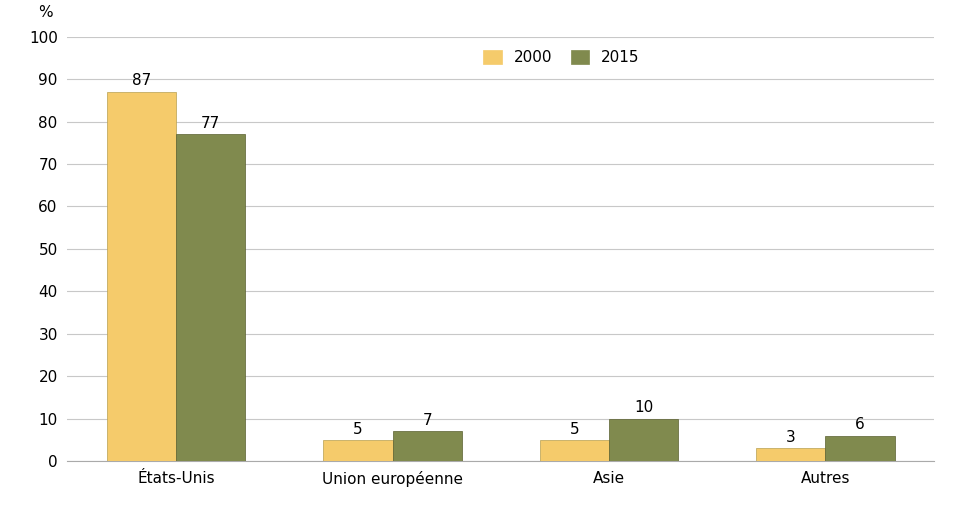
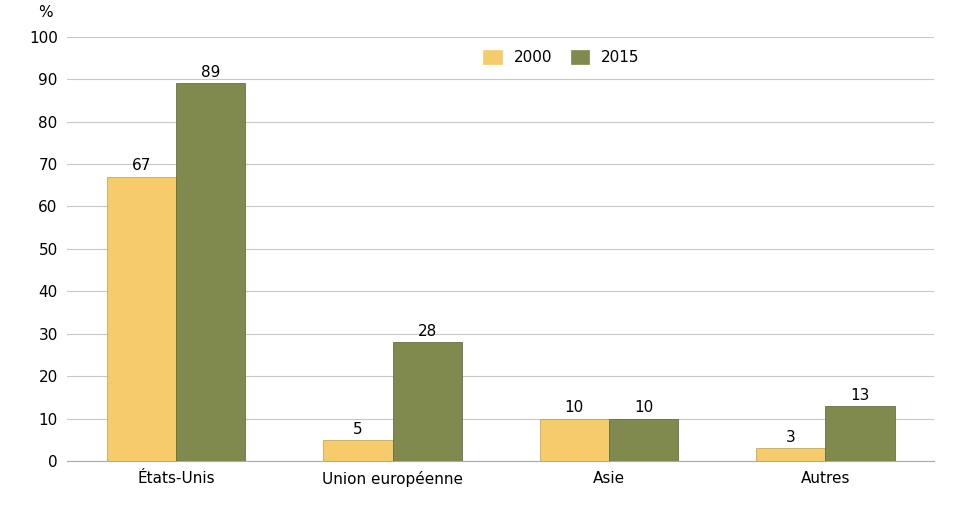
2000/États-Unis: 87 -> 67
2015/États-Unis: 77 -> 89
2015/Union européenne: 7 -> 28
2000/Asie: 5 -> 10
2015/Autres: 6 -> 13
